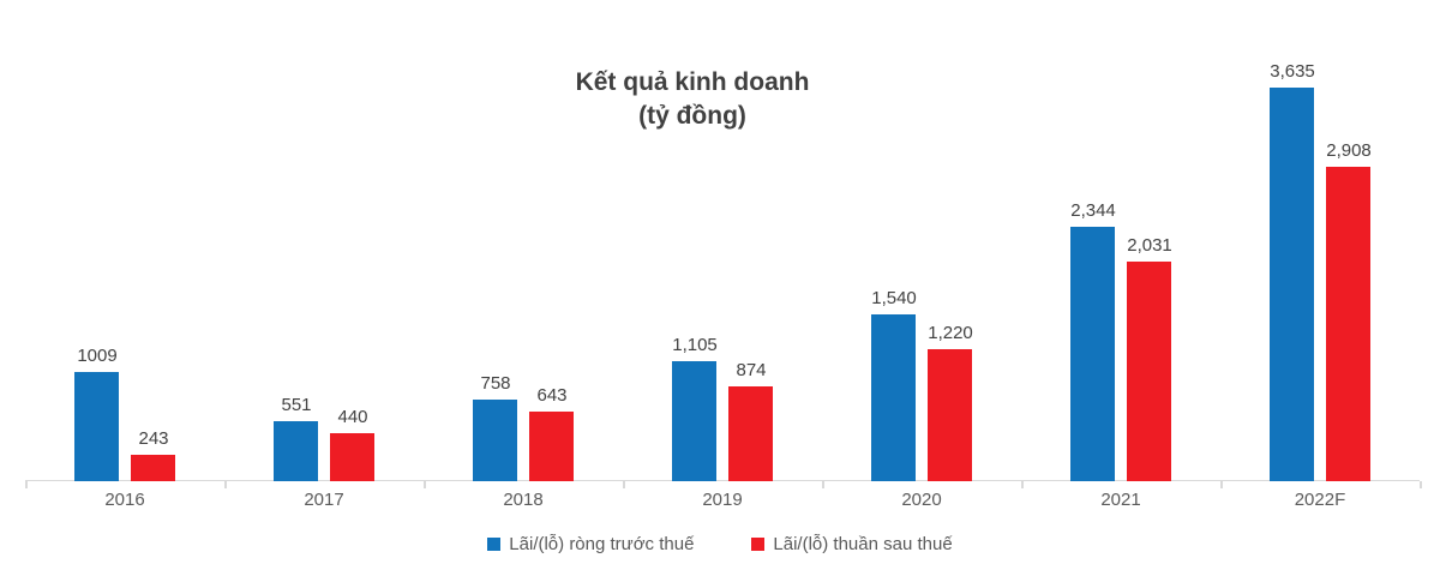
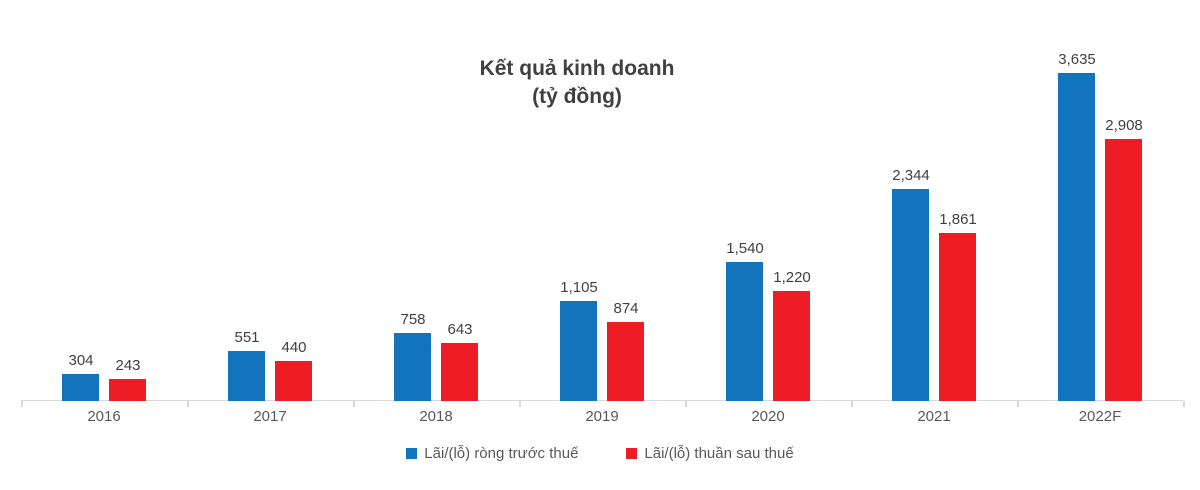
Lãi/(lỗ) ròng trước thuế/2016: 1009 -> 304
Lãi/(lỗ) thuần sau thuế/2021: 2,031 -> 1,861
